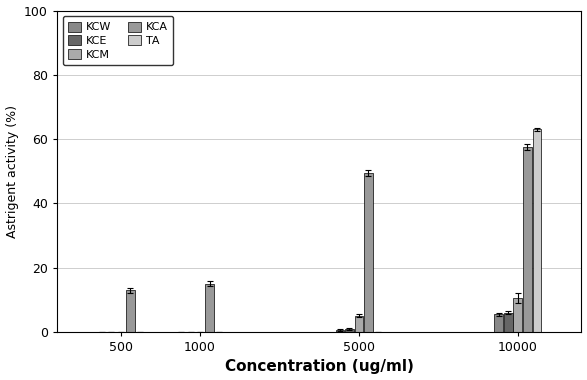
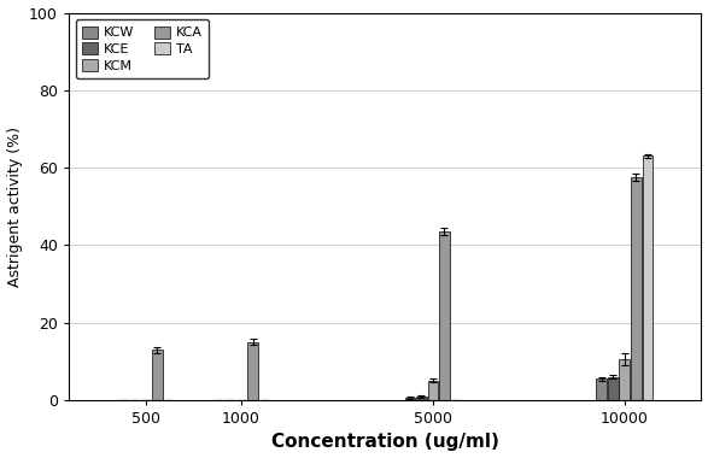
KCA/5000: 49.5 -> 43.5
